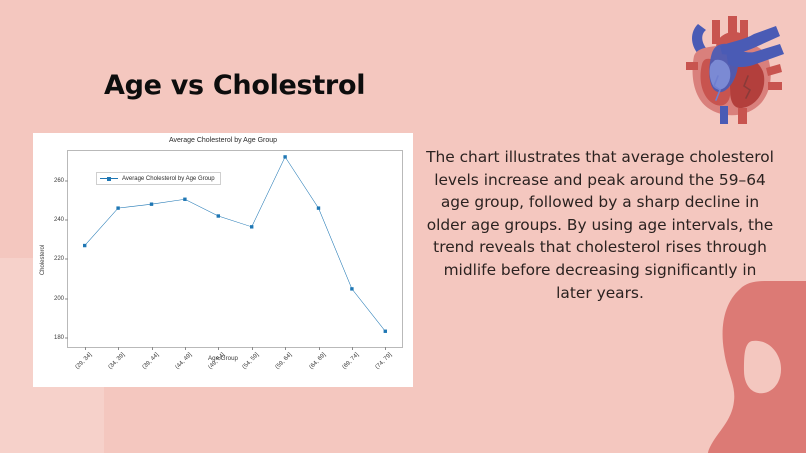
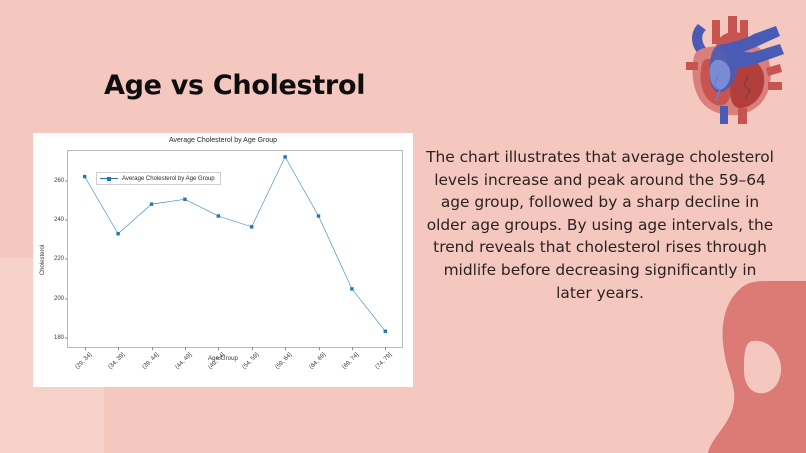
(29, 34]: 227 -> 262
(34, 39]: 246 -> 233
(64, 69]: 246 -> 242
